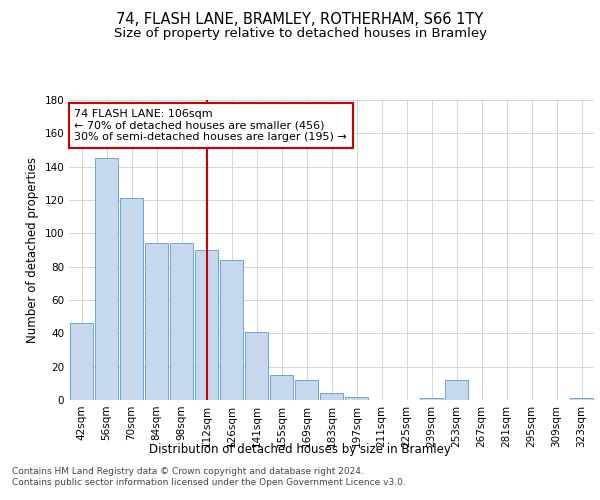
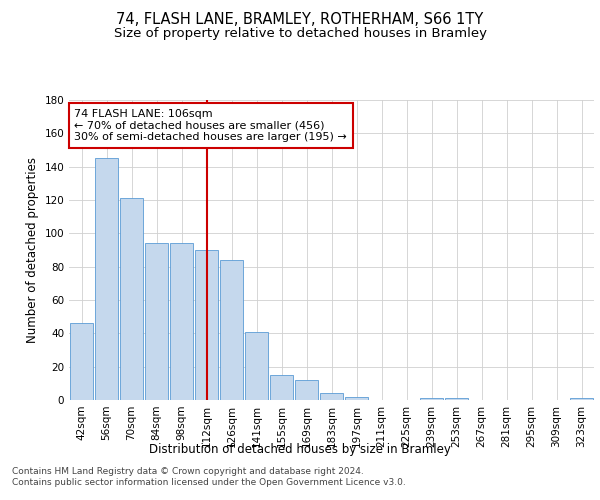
253sqm: 12 -> 1
